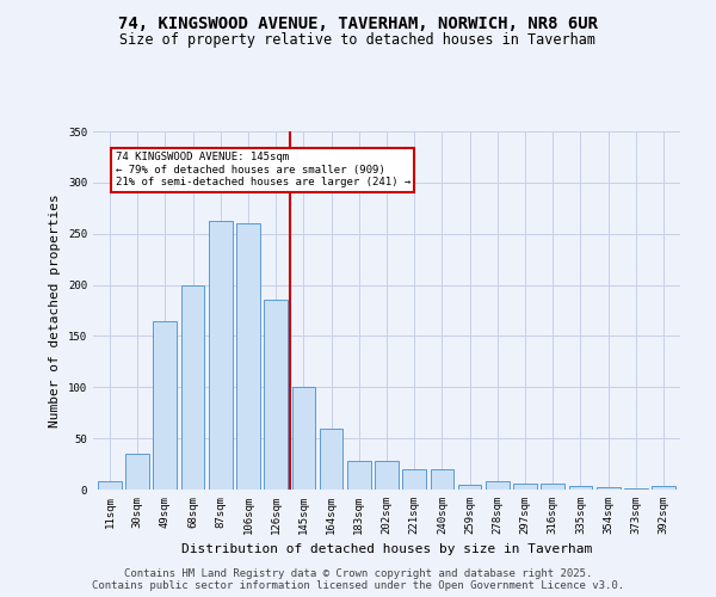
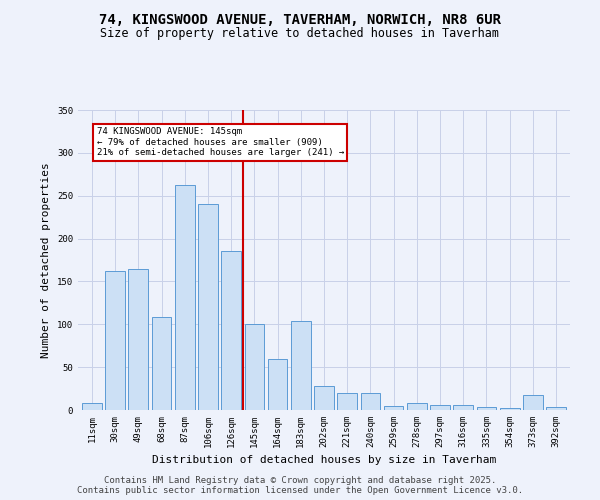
30sqm: 35 -> 162
68sqm: 200 -> 108
106sqm: 260 -> 240
183sqm: 28 -> 104
373sqm: 1 -> 18
